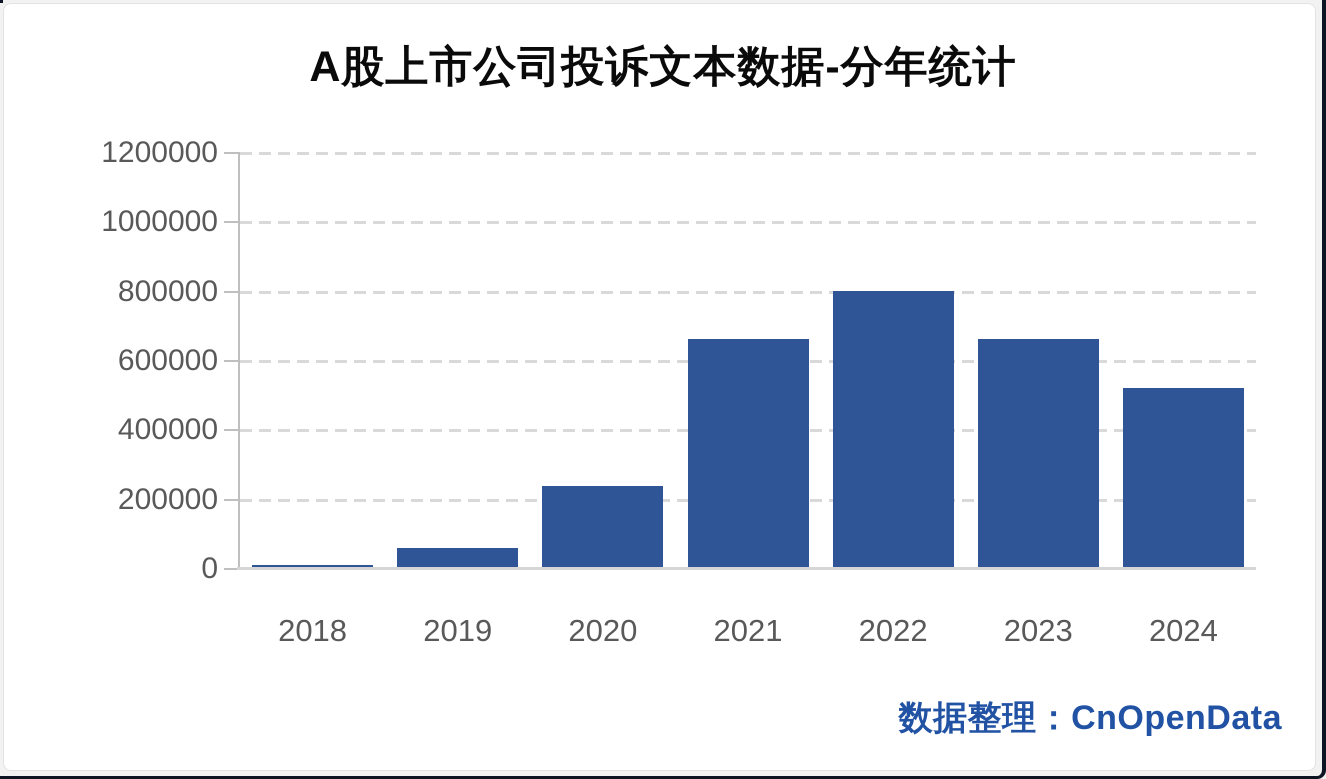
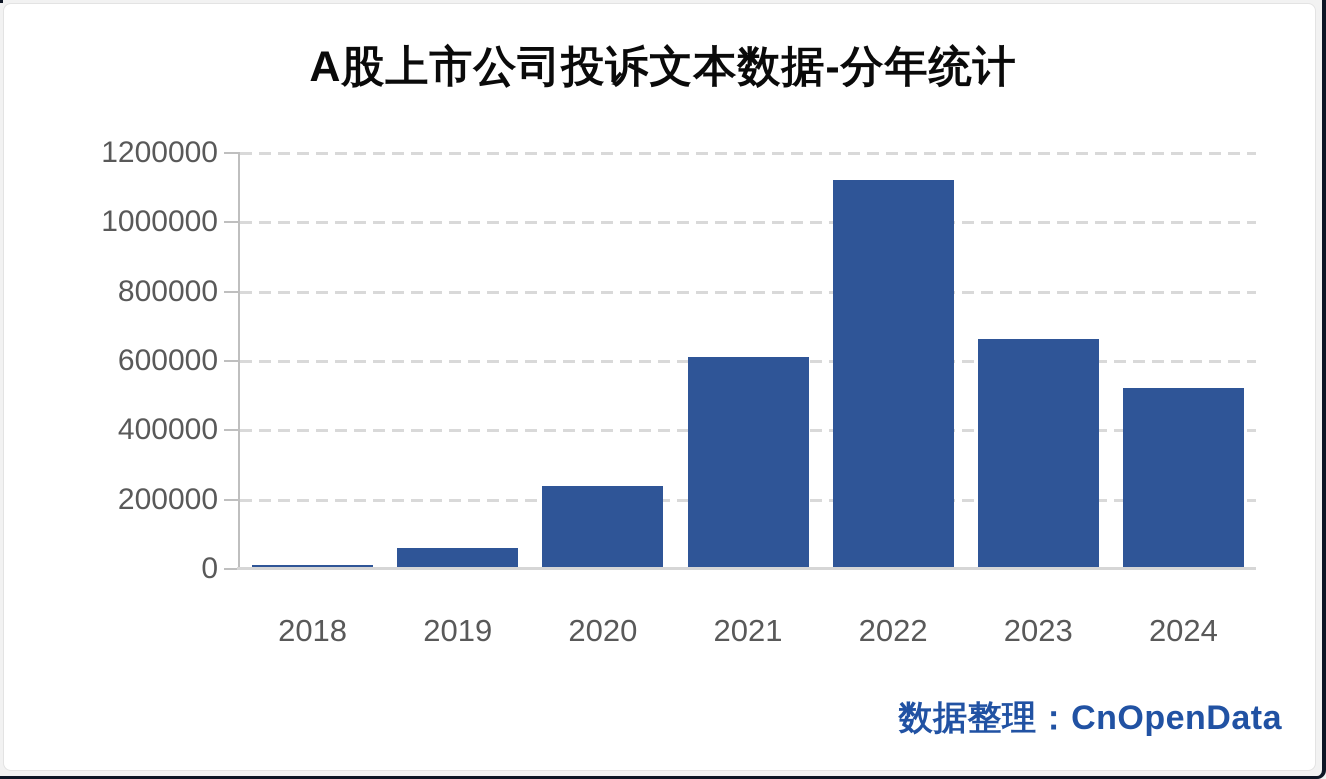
2021: 660000 -> 610000
2022: 800000 -> 1120000
